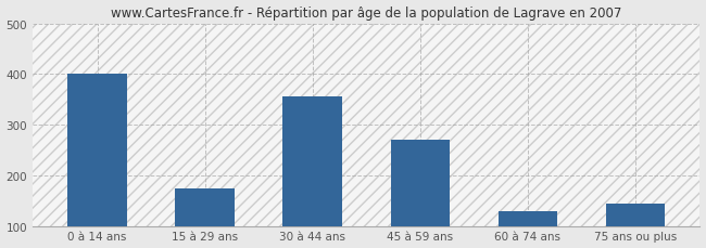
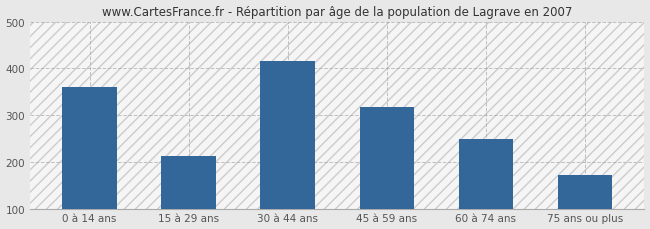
0 à 14 ans: 400 -> 360
15 à 29 ans: 175 -> 213
30 à 44 ans: 355 -> 416
45 à 59 ans: 270 -> 317
60 à 74 ans: 130 -> 248
75 ans ou plus: 145 -> 172
